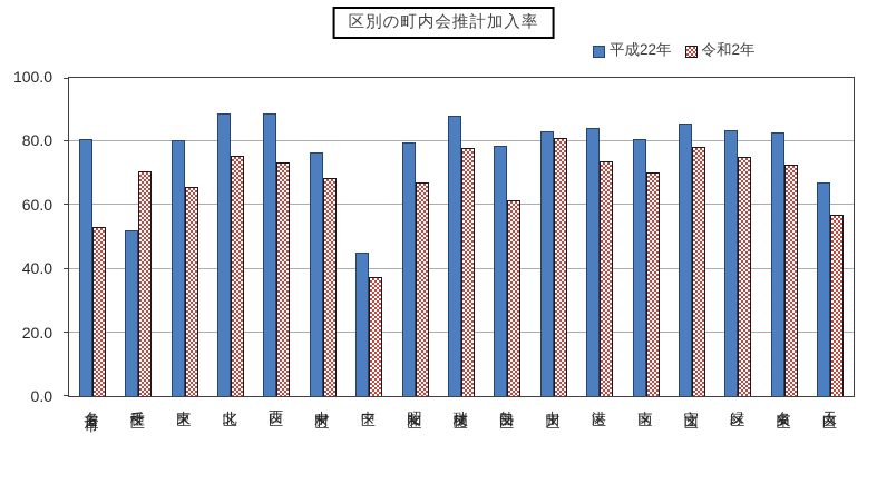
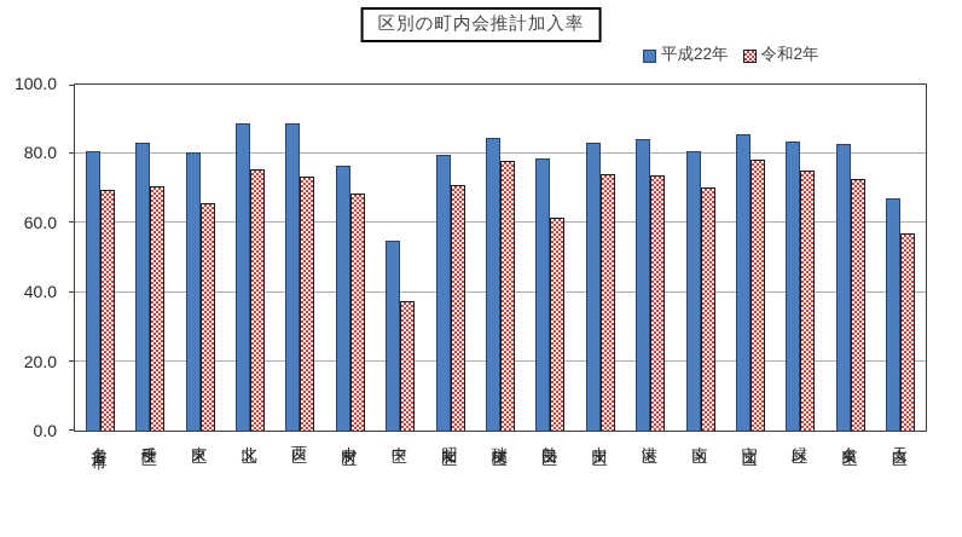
令和2年/名古屋市: 53 -> 70
平成22年/千種区: 52 -> 83
平成22年/中区: 45 -> 55
令和2年/昭和区: 67 -> 71
平成22年/瑞穂区: 88 -> 85
令和2年/中川区: 81 -> 74
